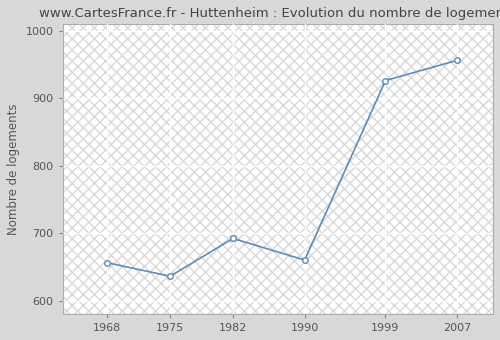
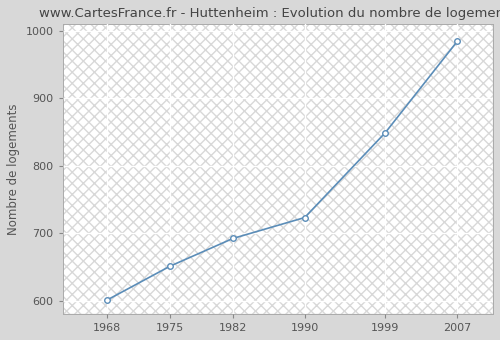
1968: 656 -> 601
1975: 636 -> 651
1990: 660 -> 723
1999: 926 -> 849
2007: 956 -> 984
